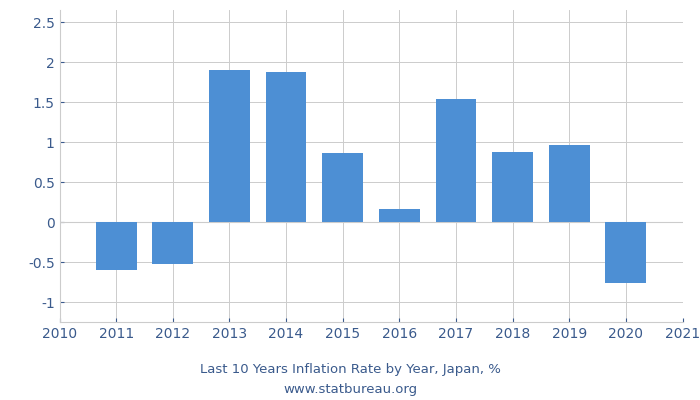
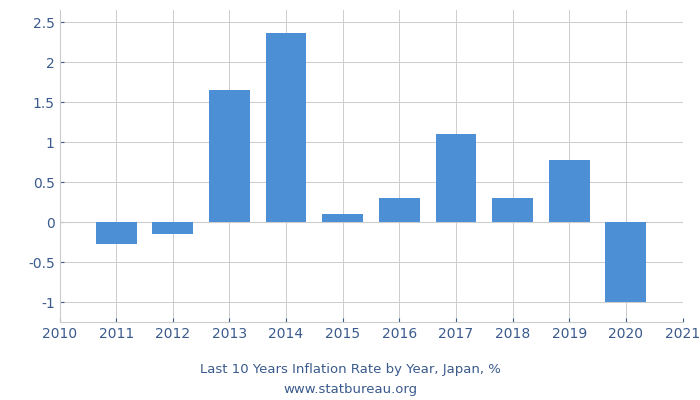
2011: -0.60 -> -0.28
2012: -0.52 -> -0.15
2013: 1.90 -> 1.65
2014: 1.88 -> 2.36
2015: 0.86 -> 0.10
2016: 0.16 -> 0.30
2017: 1.54 -> 1.10
2018: 0.88 -> 0.30
2019: 0.96 -> 0.78
2020: -0.76 -> -1.00
